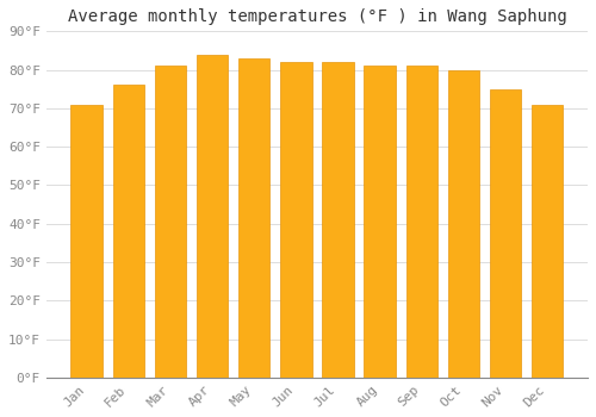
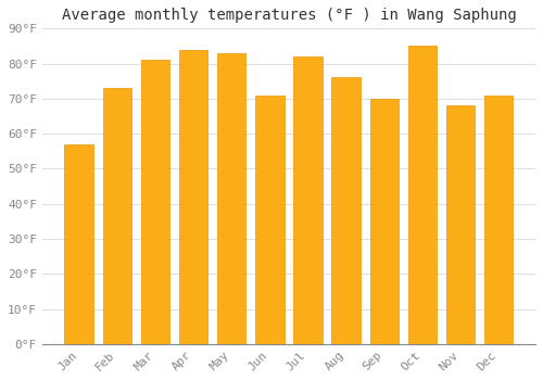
Jan: 71°F -> 57°F
Feb: 76°F -> 73°F
Jun: 82°F -> 71°F
Aug: 81°F -> 76°F
Sep: 81°F -> 70°F
Oct: 80°F -> 85°F
Nov: 75°F -> 68°F
